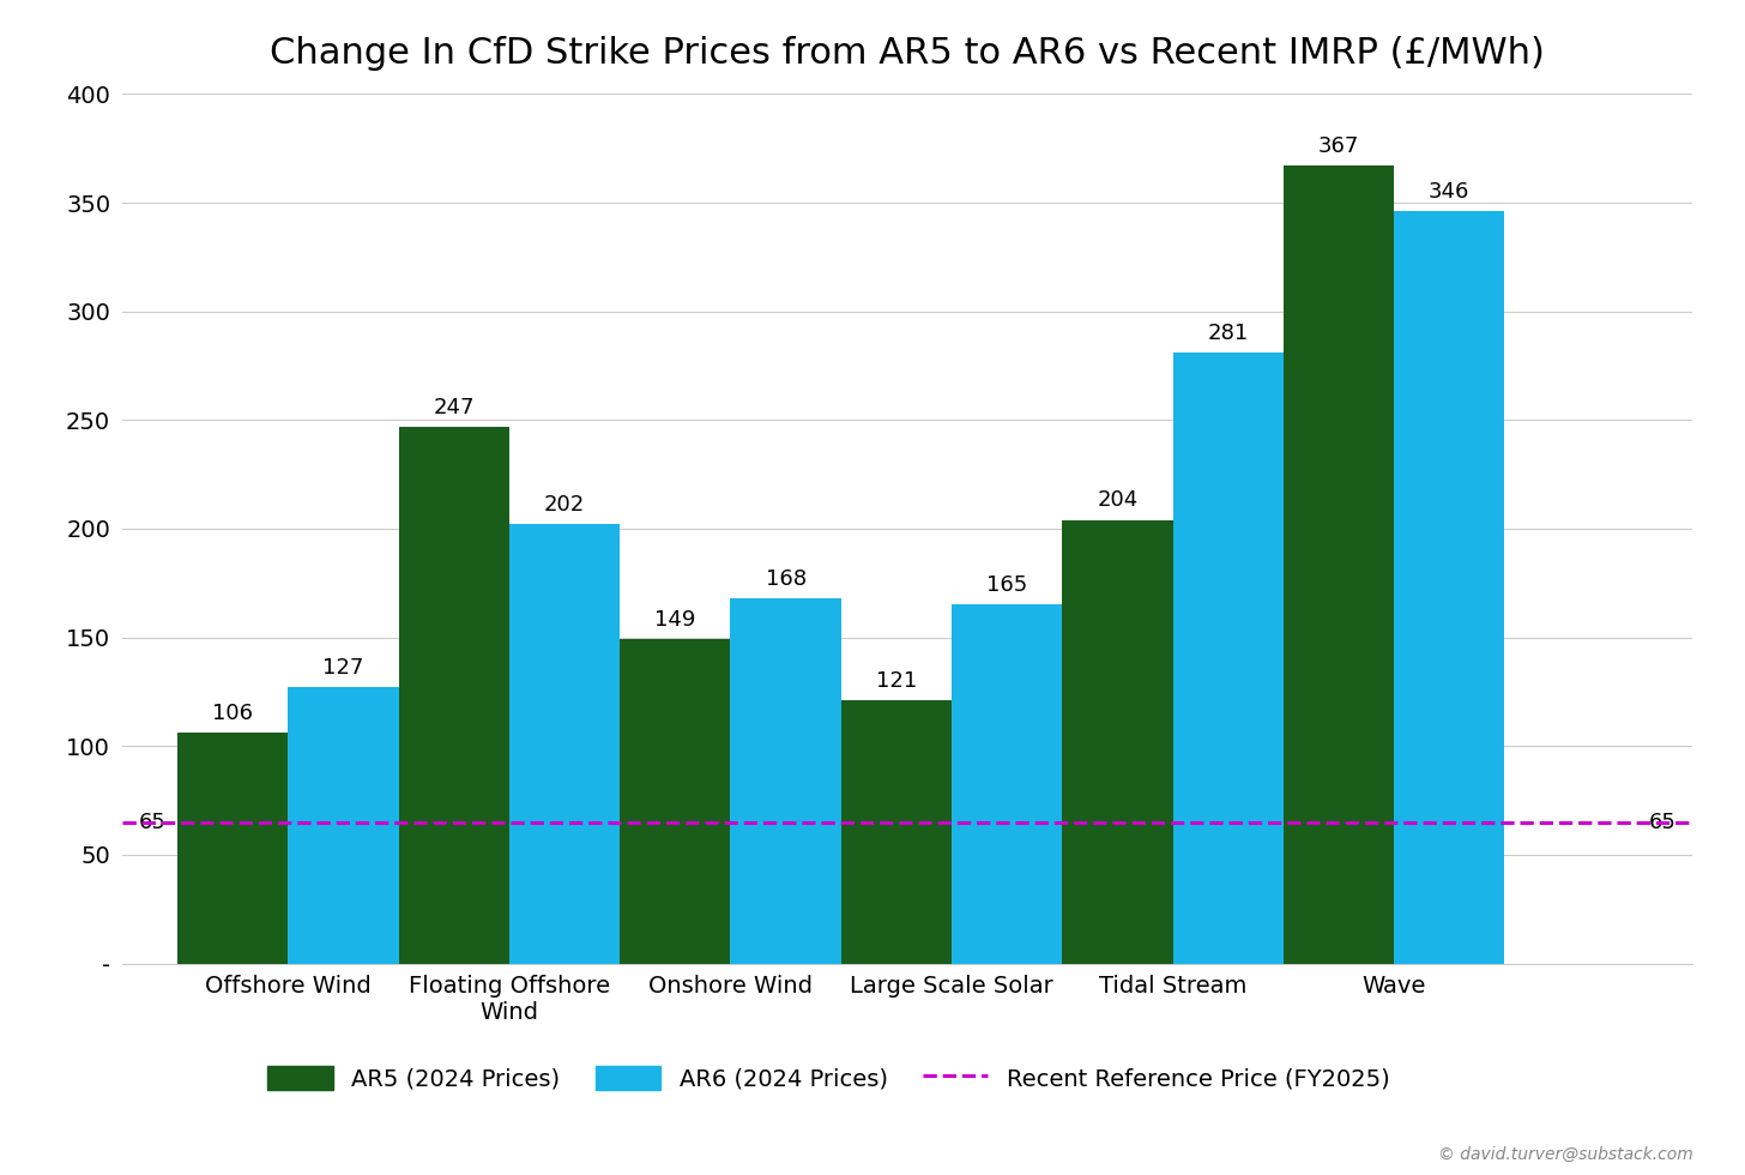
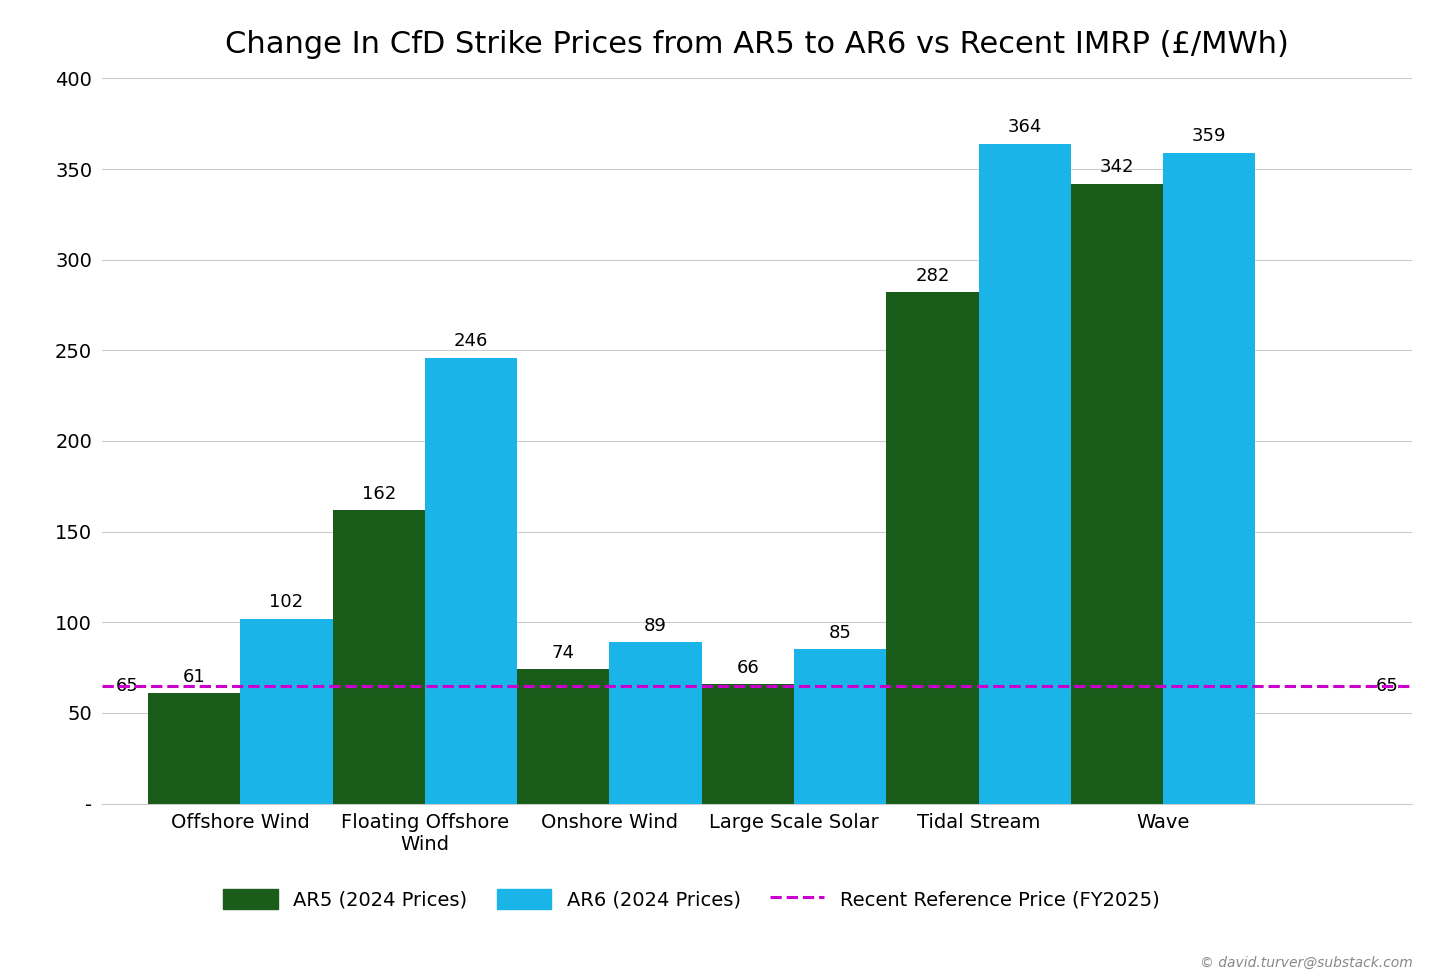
AR5 (2024 Prices)/Offshore Wind: 106 -> 61
AR6 (2024 Prices)/Offshore Wind: 127 -> 102
AR5 (2024 Prices)/Floating Offshore Wind: 247 -> 162
AR6 (2024 Prices)/Floating Offshore Wind: 202 -> 246
AR5 (2024 Prices)/Onshore Wind: 149 -> 74
AR6 (2024 Prices)/Onshore Wind: 168 -> 89
AR5 (2024 Prices)/Large Scale Solar: 121 -> 66
AR6 (2024 Prices)/Large Scale Solar: 165 -> 85
AR5 (2024 Prices)/Tidal Stream: 204 -> 282
AR6 (2024 Prices)/Tidal Stream: 281 -> 364
AR5 (2024 Prices)/Wave: 367 -> 342
AR6 (2024 Prices)/Wave: 346 -> 359
